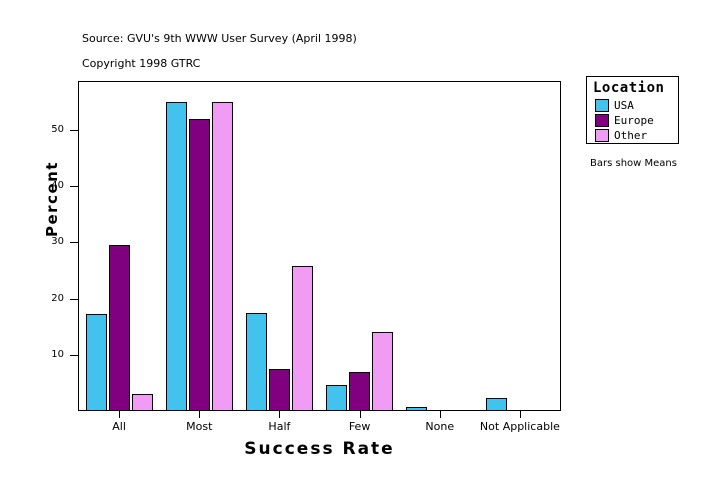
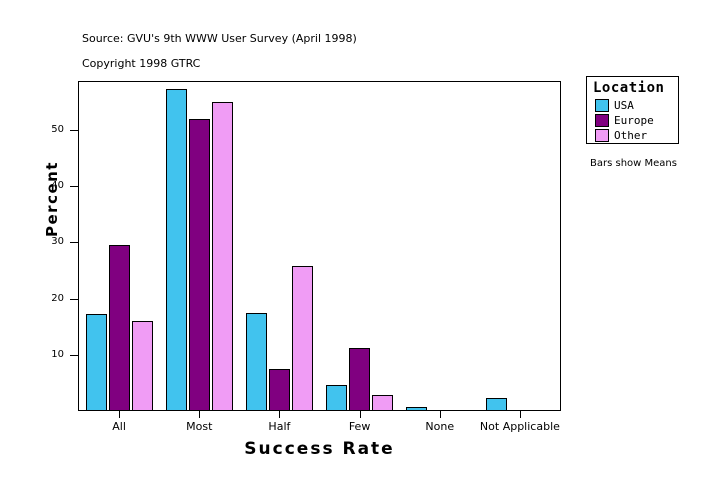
Other/All: 3 -> 16
USA/Most: 55 -> 57
Europe/Few: 7 -> 11
Other/Few: 14 -> 3
